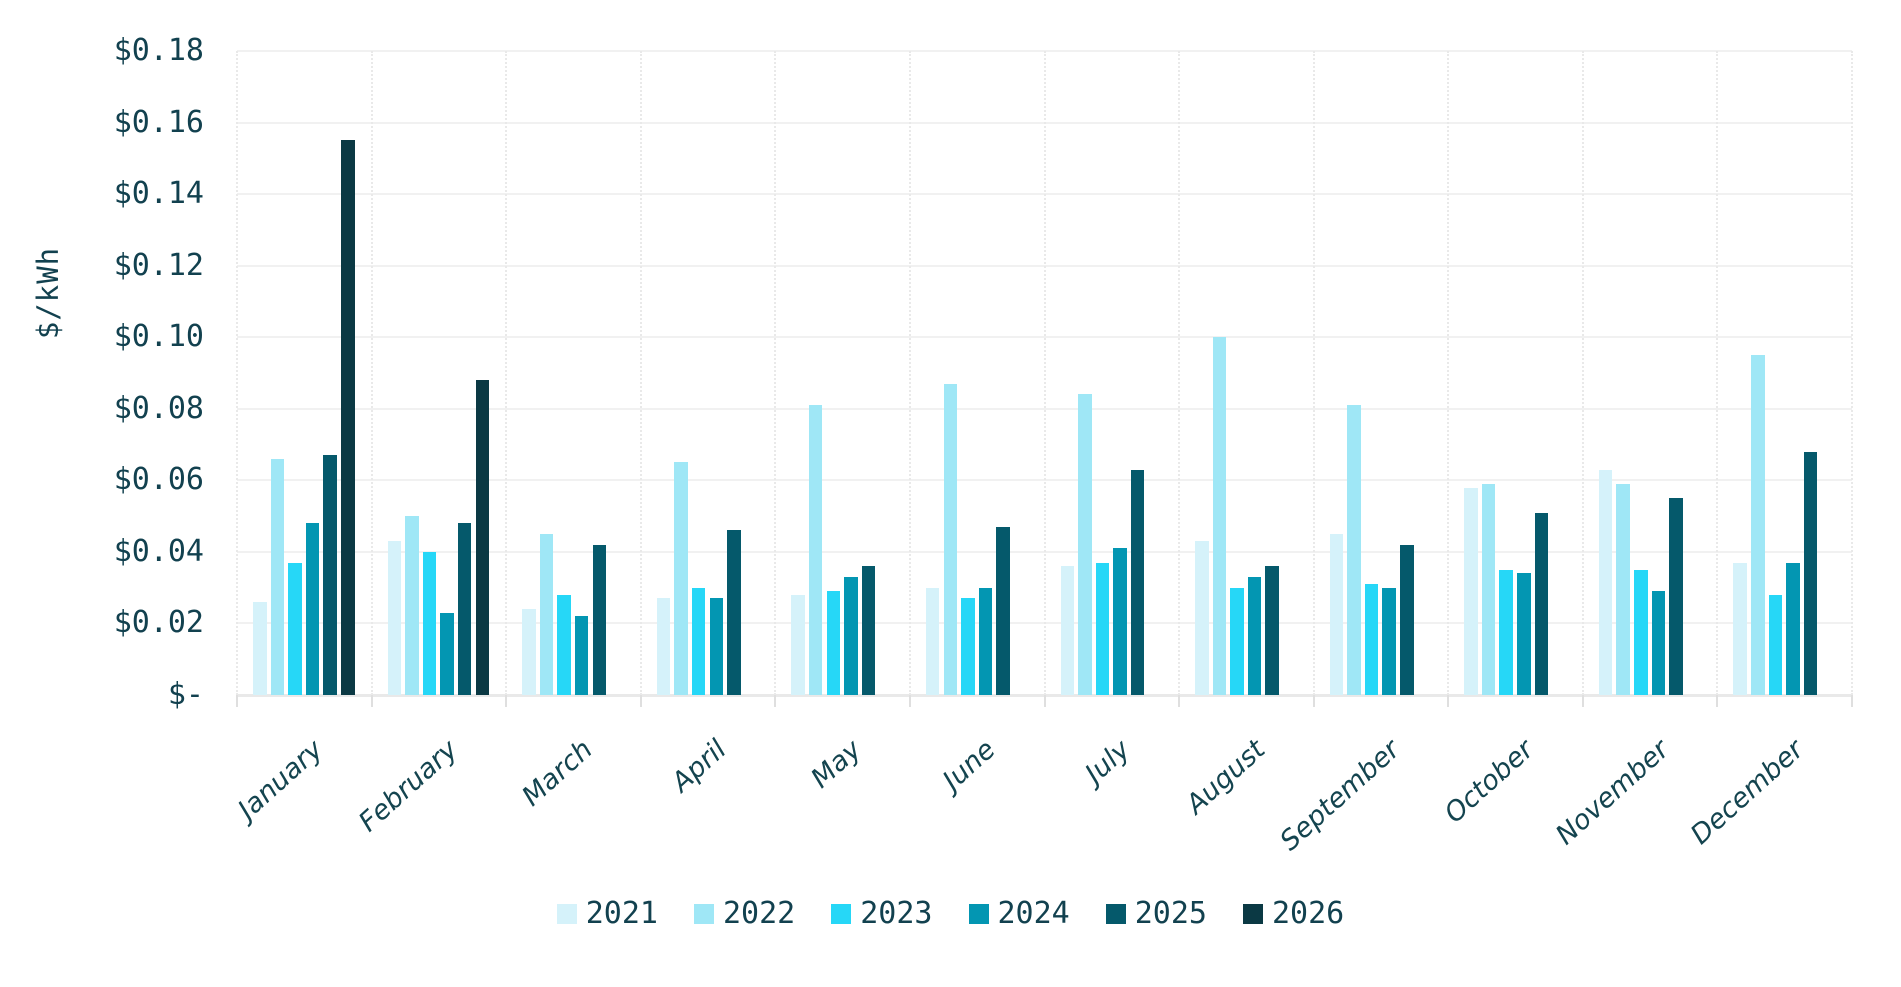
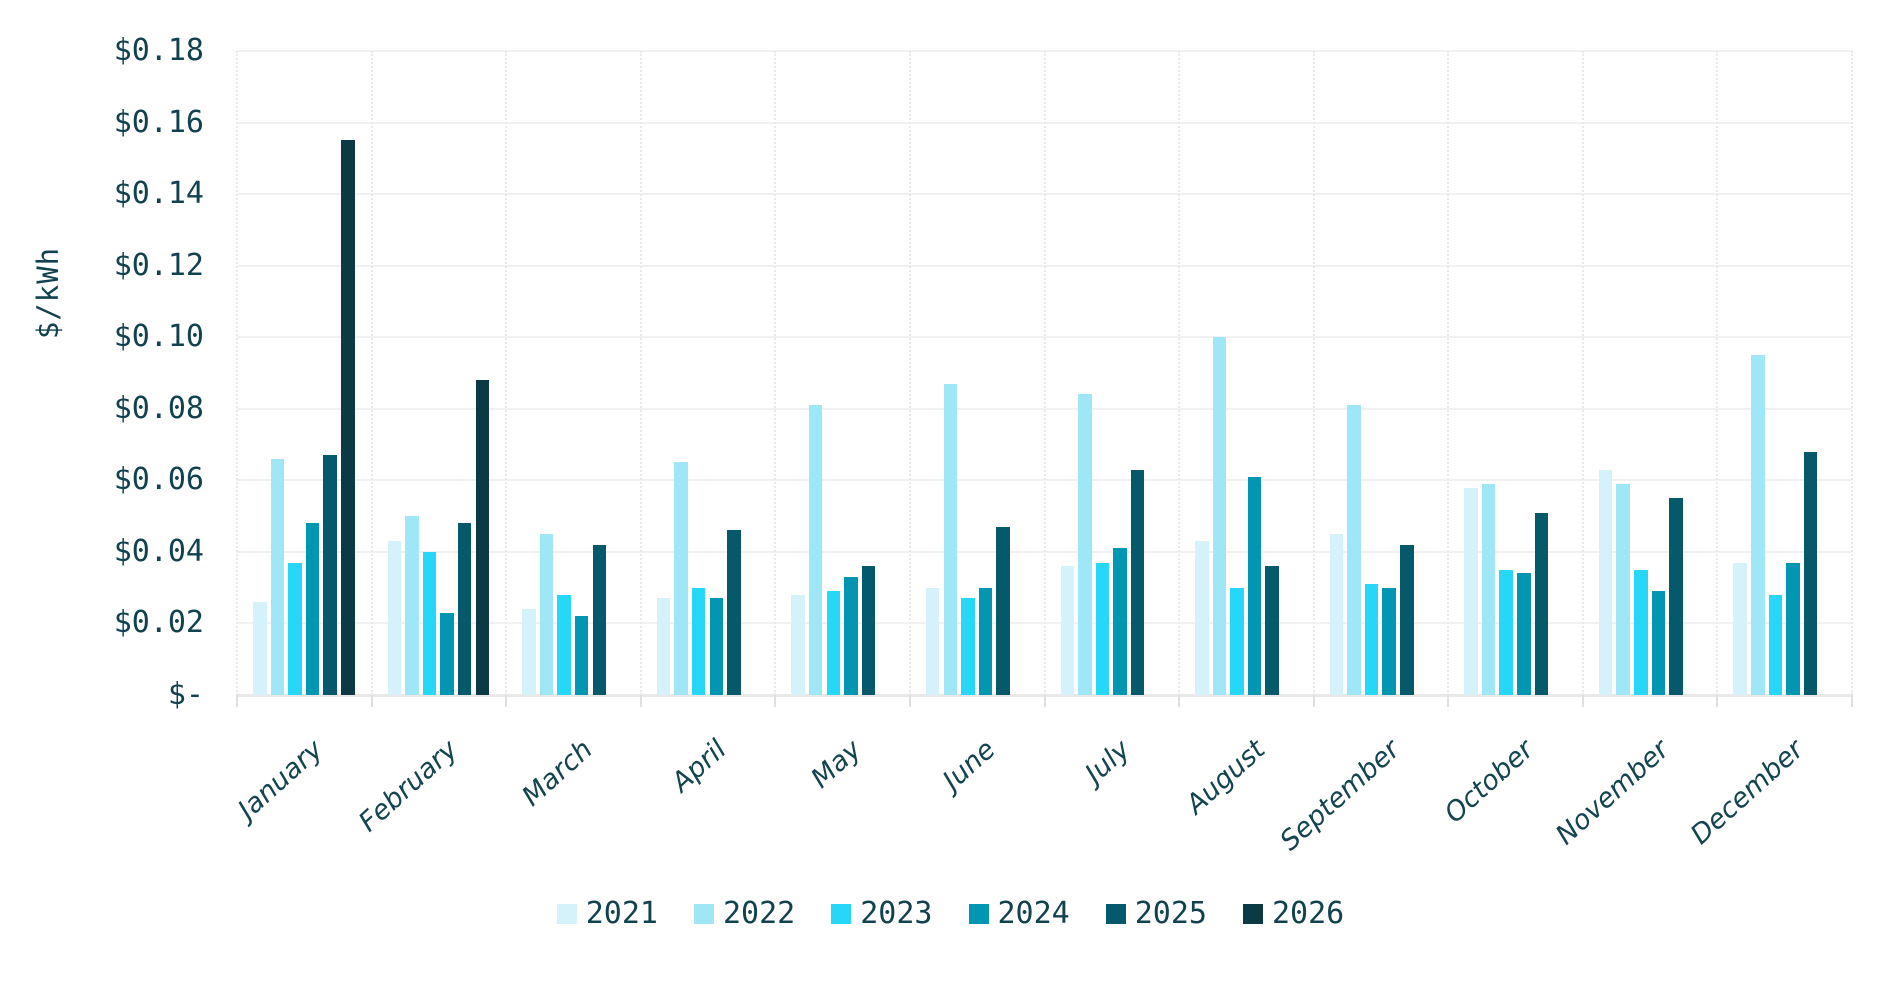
2024/August: $0.033 -> $0.061
